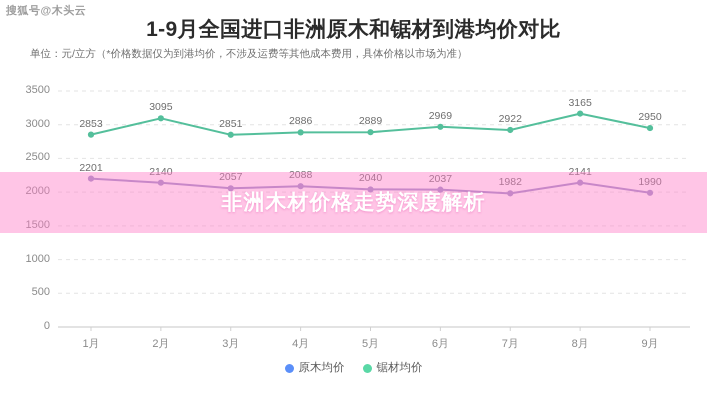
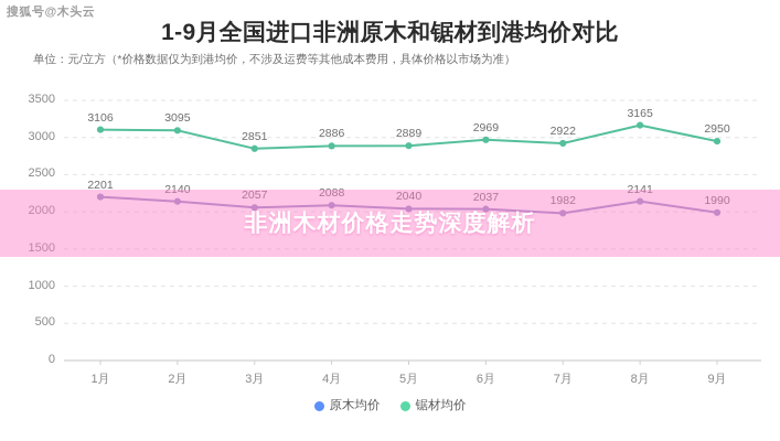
锯材均价/1月: 2853 -> 3106
